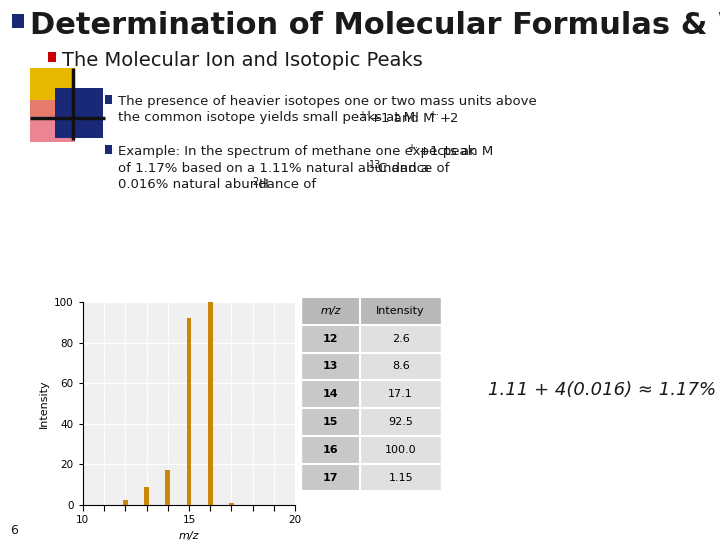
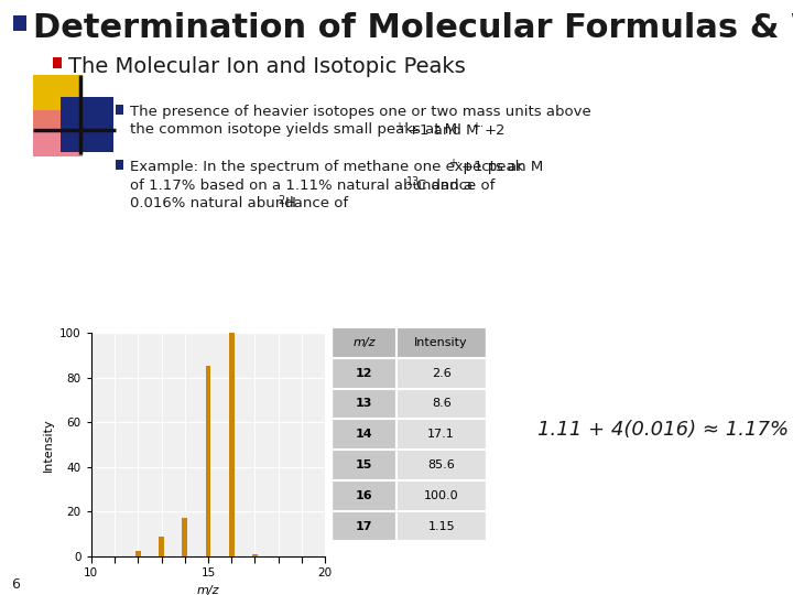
15: 92.5 -> 85.6
